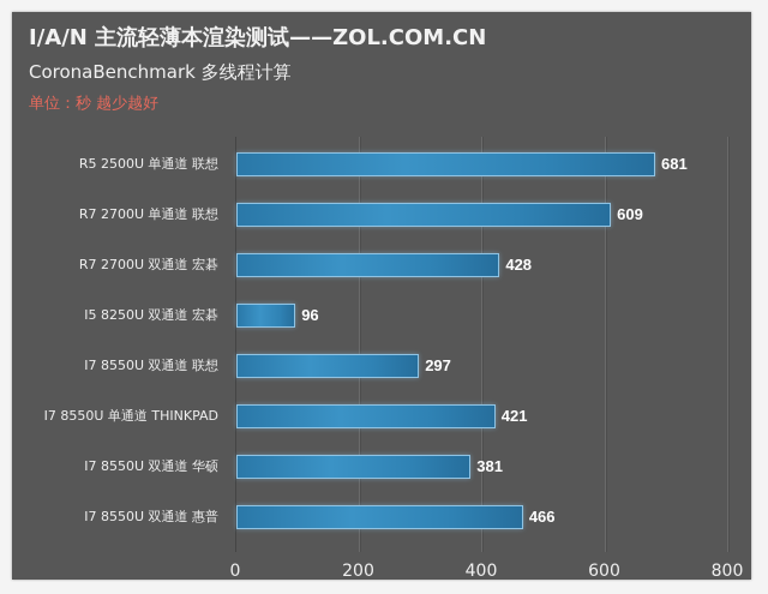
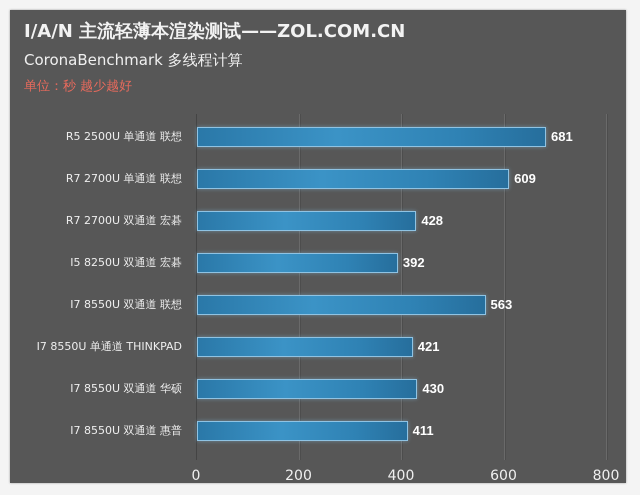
I5 8250U 双通道 宏碁: 96 -> 392
I7 8550U 双通道 联想: 297 -> 563
I7 8550U 双通道 华硕: 381 -> 430
I7 8550U 双通道 惠普: 466 -> 411
